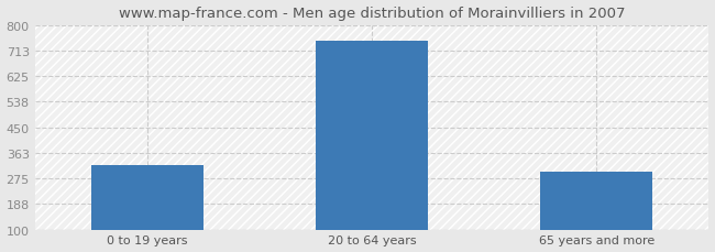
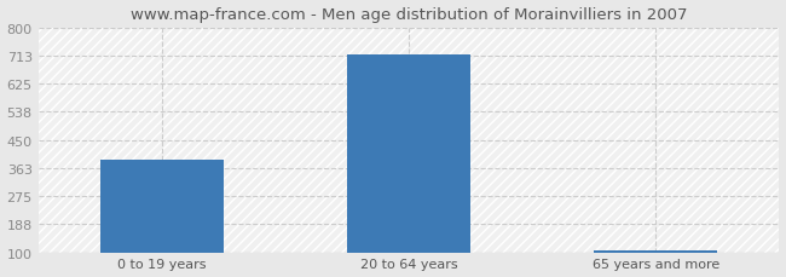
0 to 19 years: 320 -> 390
20 to 64 years: 745 -> 718
65 years and more: 300 -> 107
